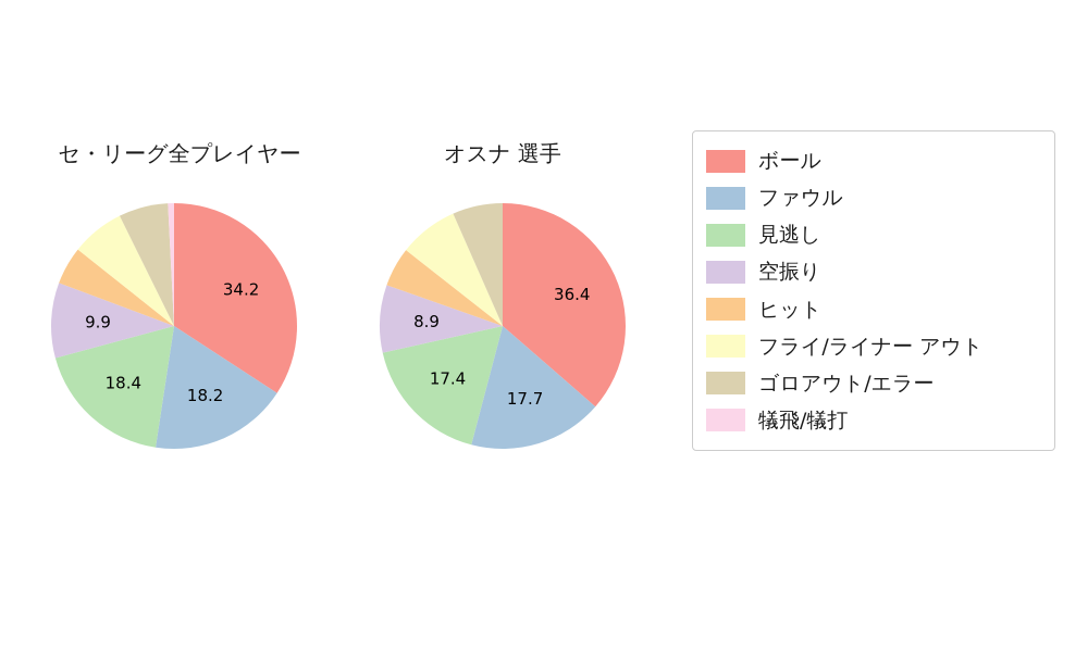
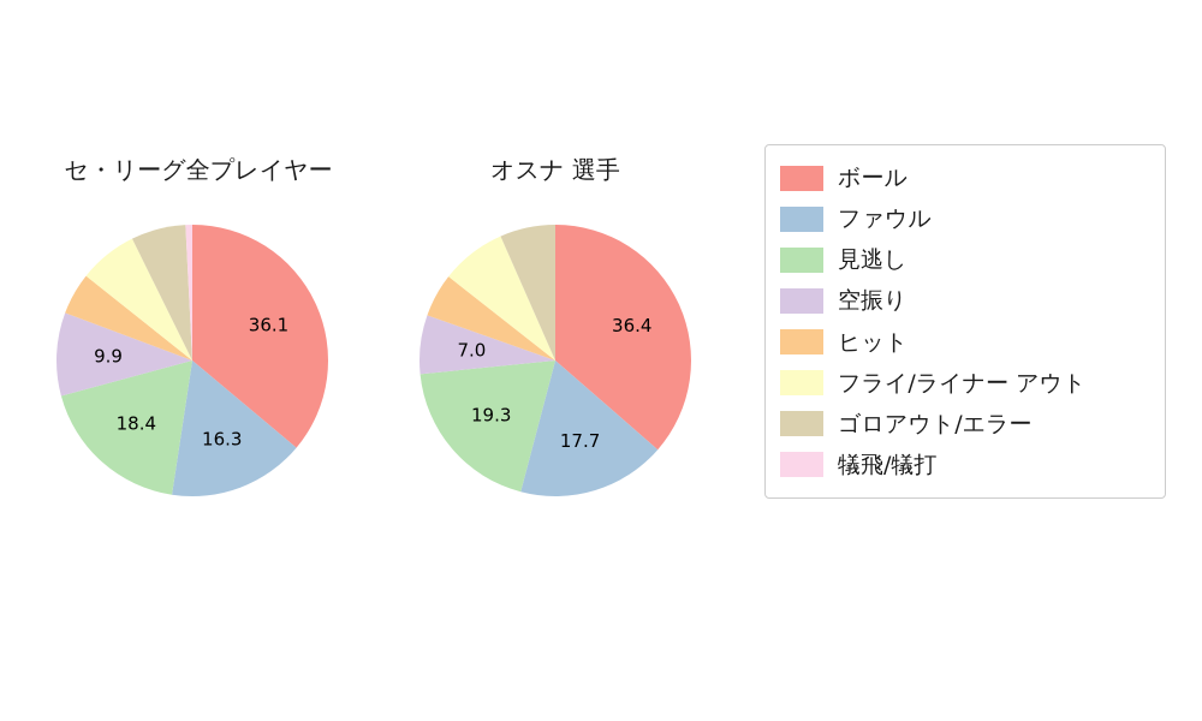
セ・リーグ全プレイヤー/ボール: 34.2 -> 36.1
セ・リーグ全プレイヤー/ファウル: 18.2 -> 16.3
オスナ 選手/見逃し: 17.4 -> 19.3
オスナ 選手/空振り: 8.9 -> 7.0
